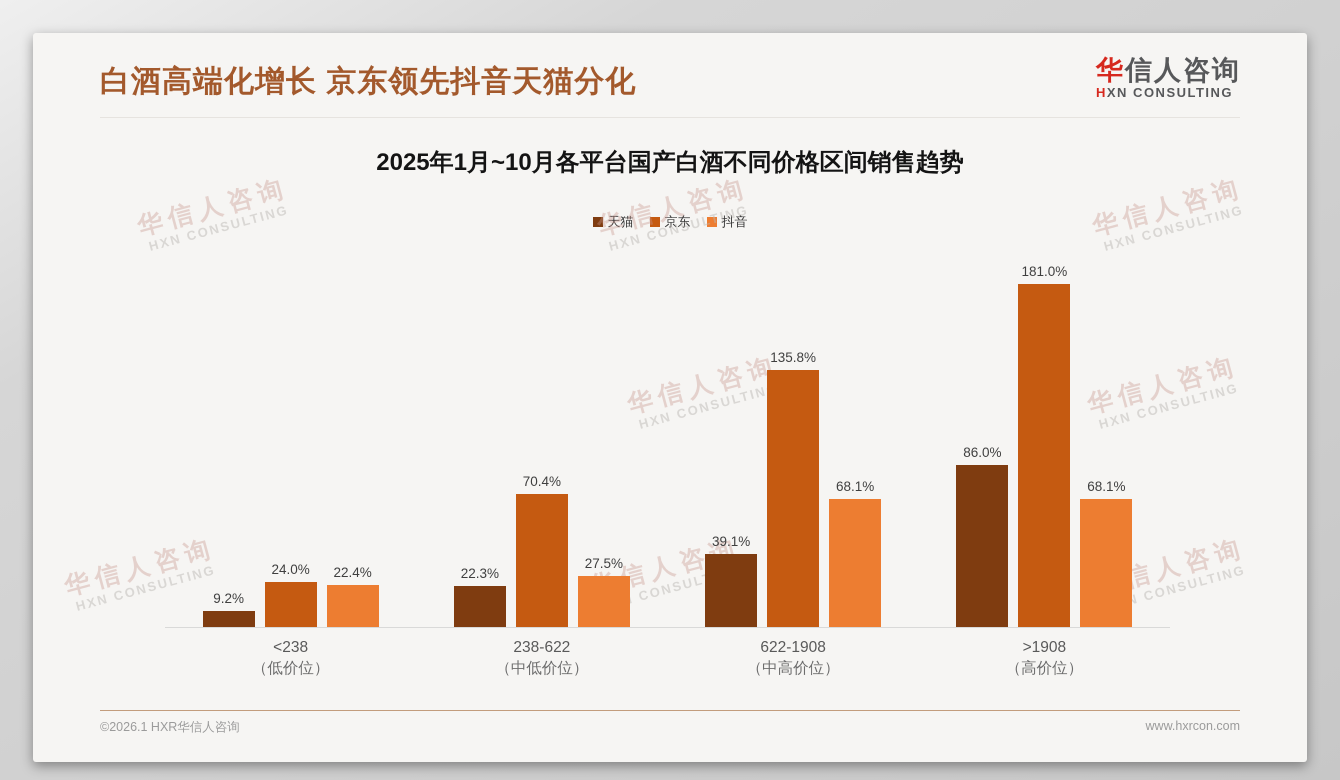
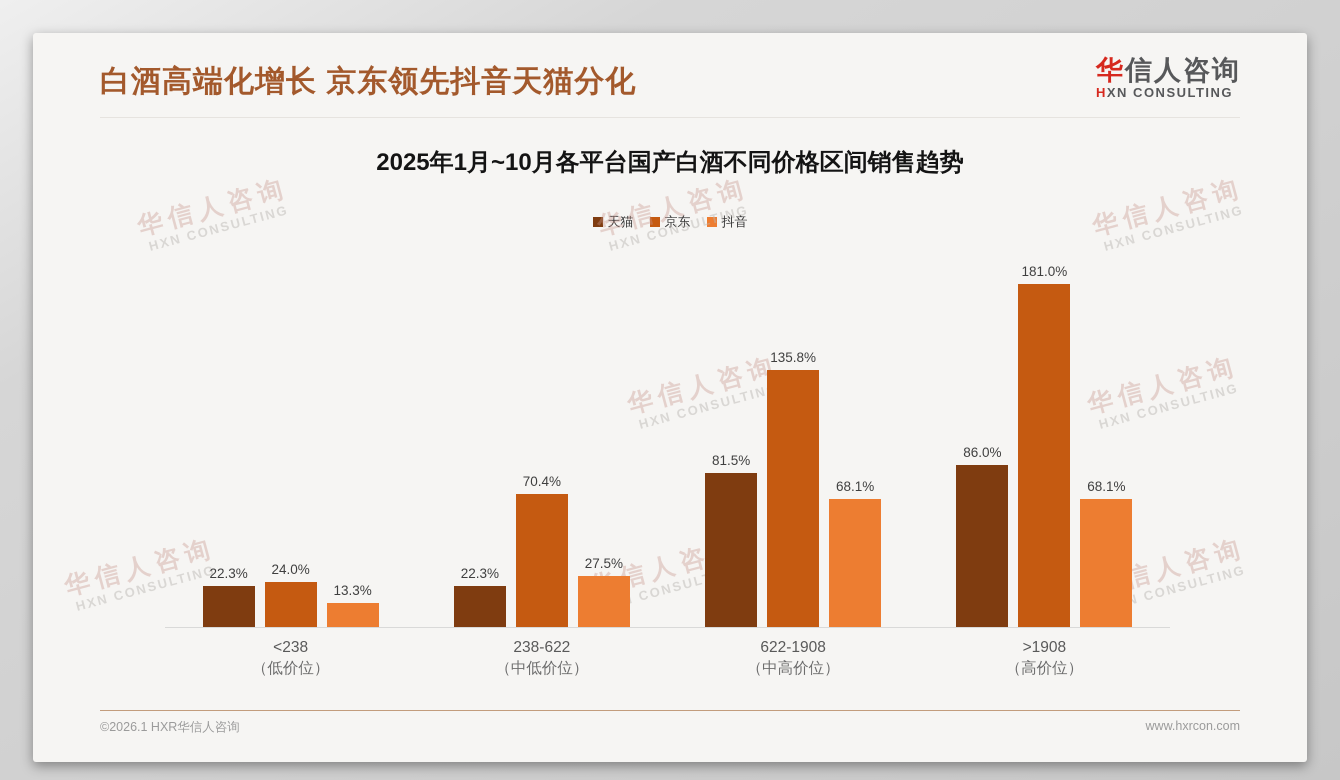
天猫/<238: 9.2% -> 22.3%
抖音/<238: 22.4% -> 13.3%
天猫/622-1908: 39.1% -> 81.5%
